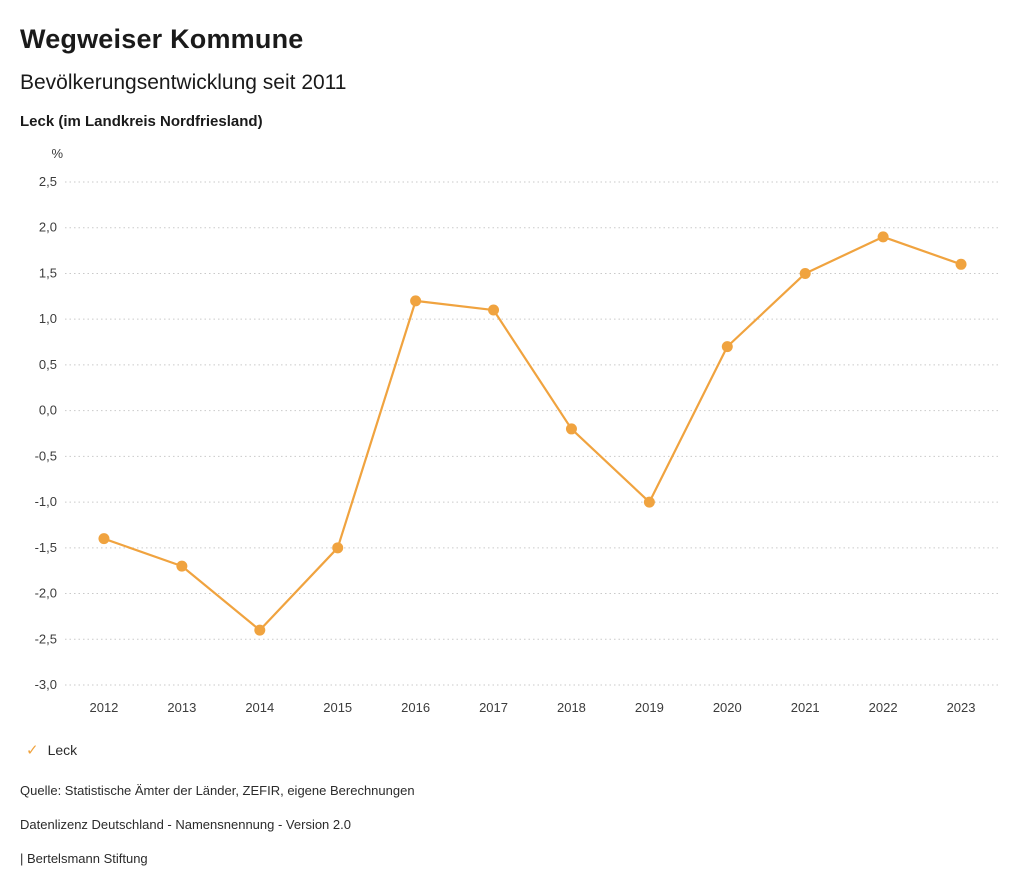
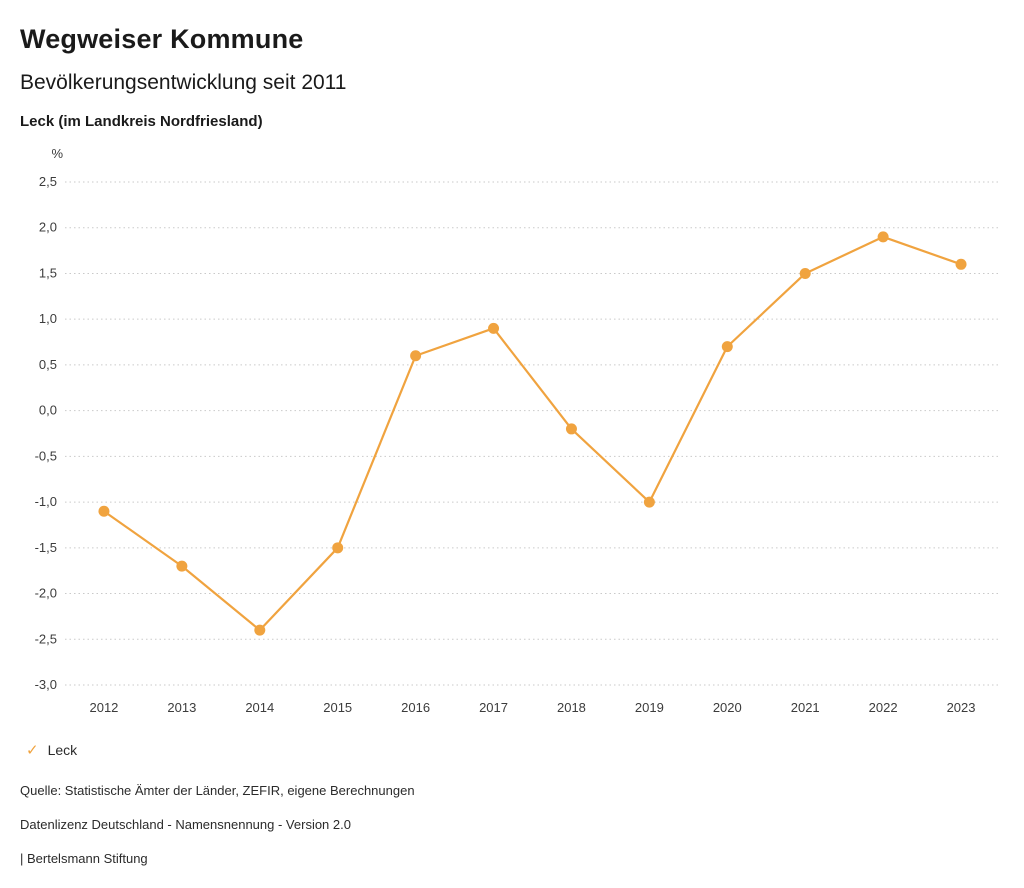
2012: -1,4 -> -1,1
2016: 1,2 -> 0,6
2017: 1,1 -> 0,9
